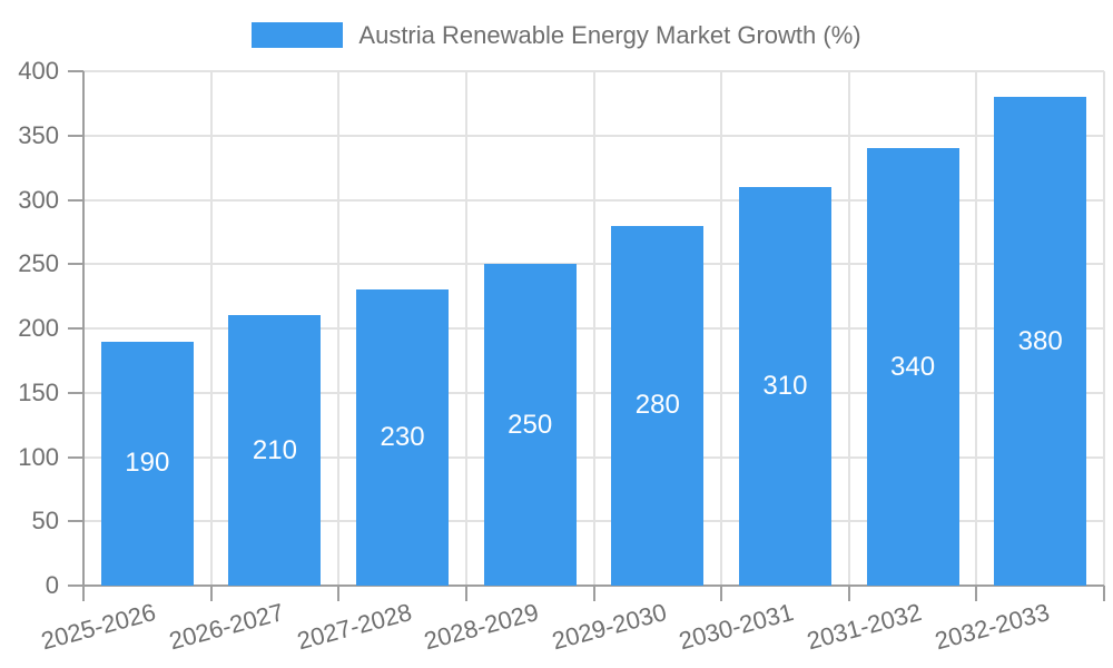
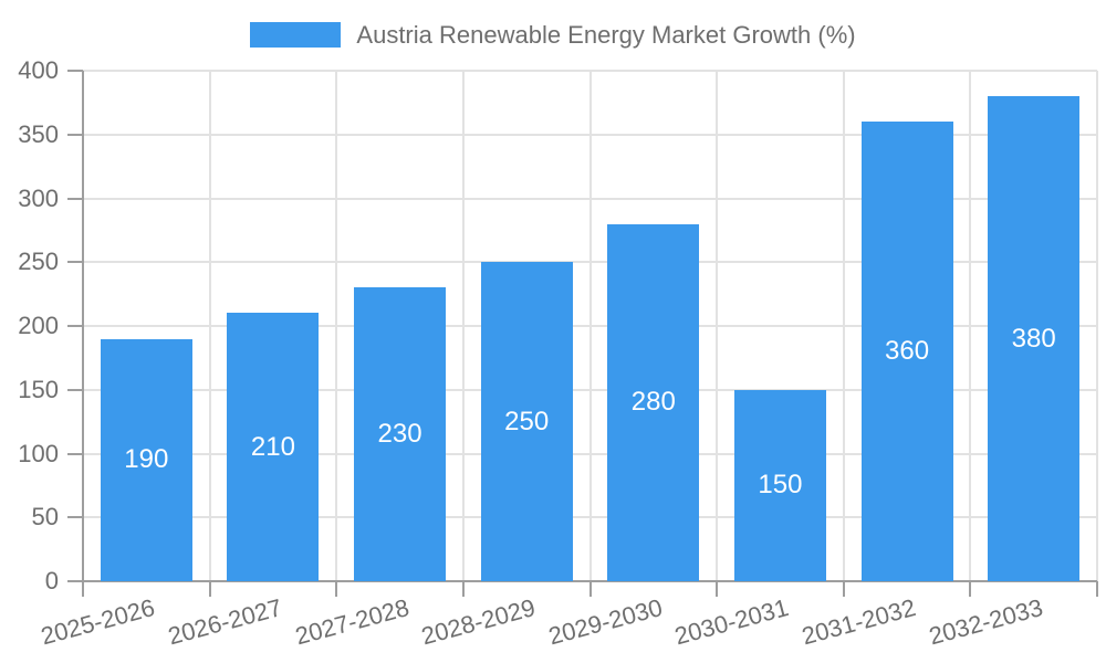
2030-2031: 310 -> 150
2031-2032: 340 -> 360
